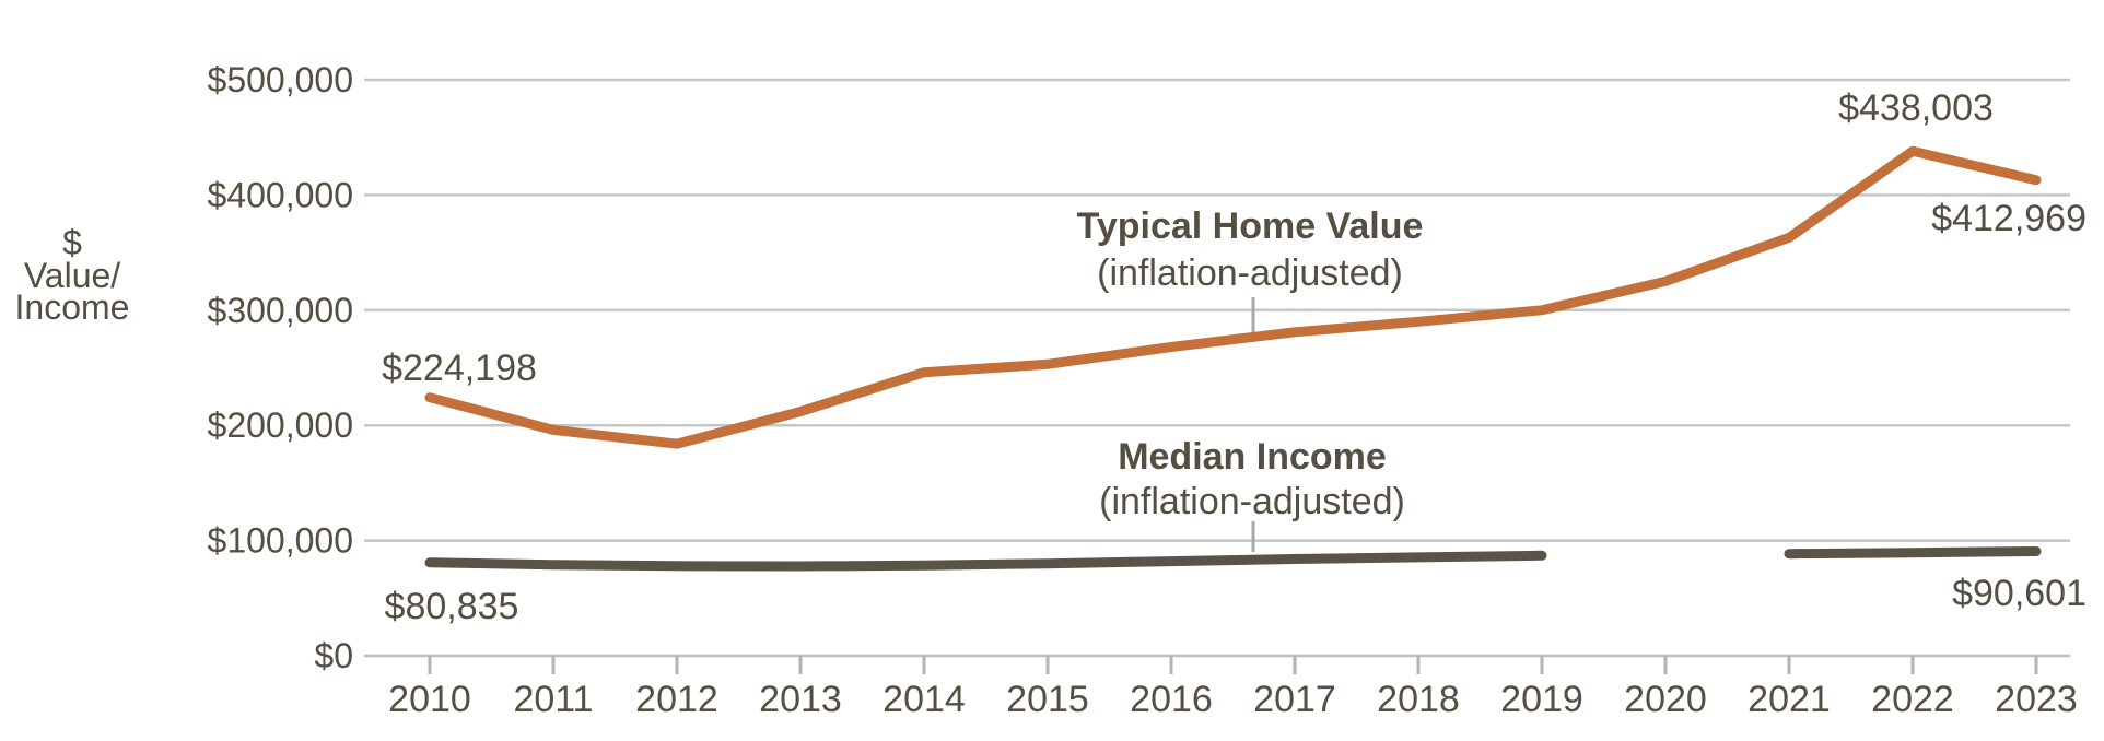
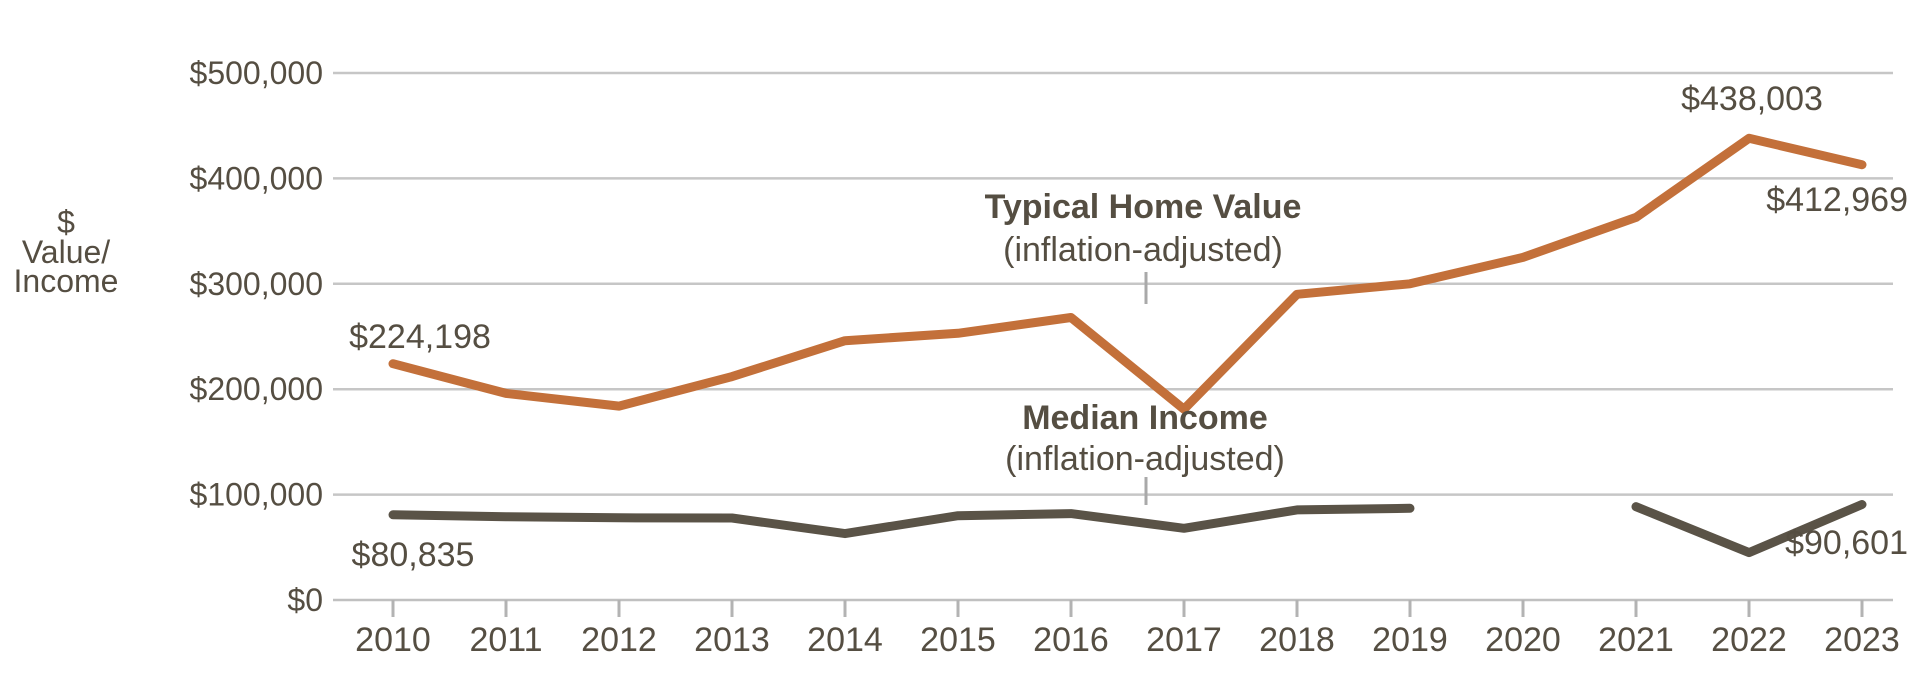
Median Income/2014: $78000 -> $63000
Typical Home Value/2017: $281000 -> $181000
Median Income/2017: $84000 -> $68000
Median Income/2022: $90000 -> $45000
